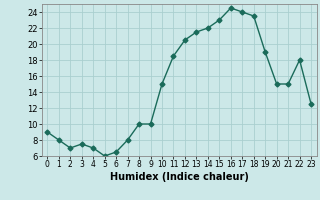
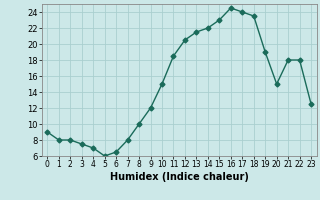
2: 7.0 -> 8.0
9: 10.0 -> 12.0
21: 15.0 -> 18.0
